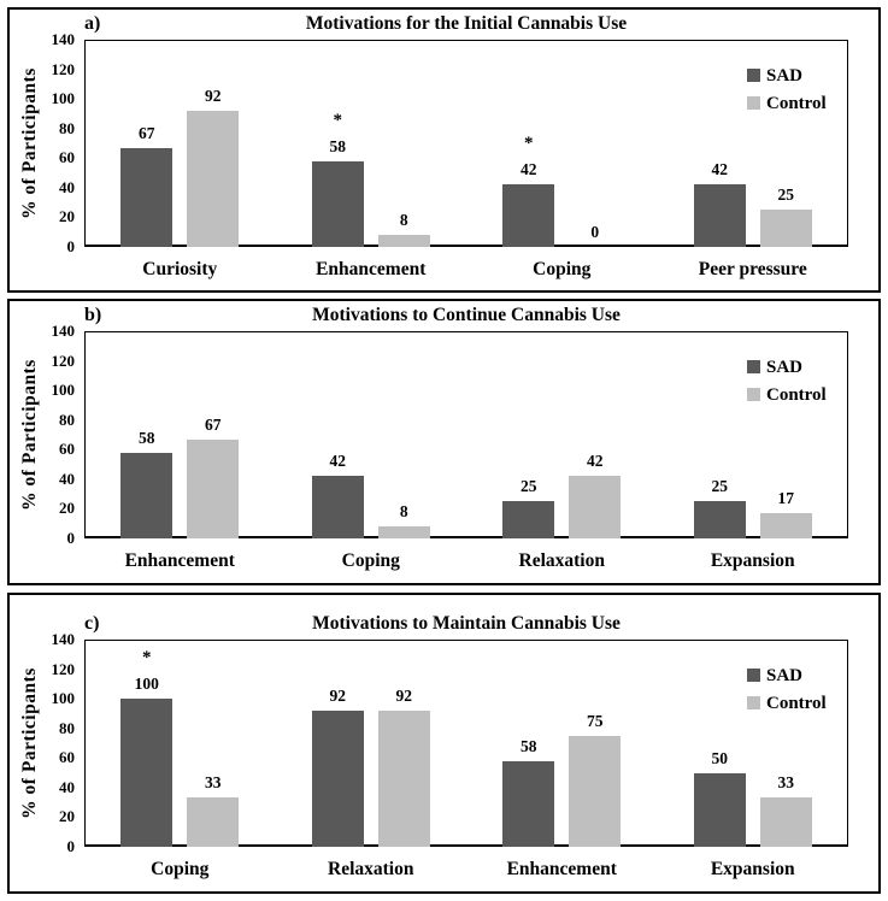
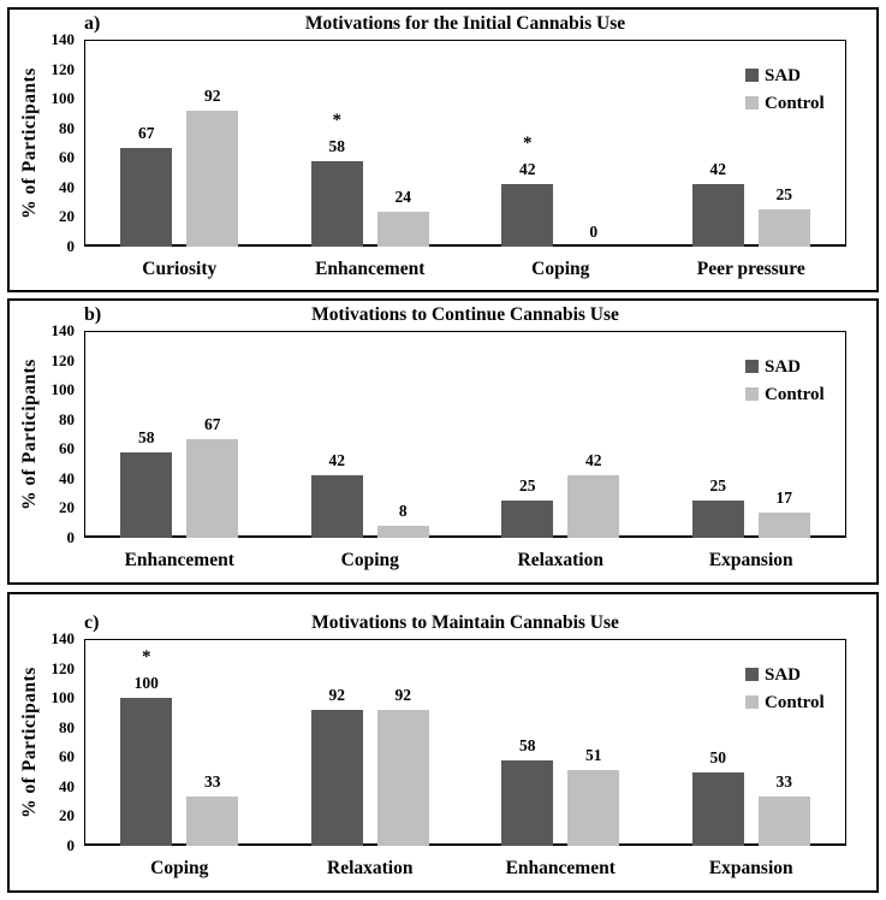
Motivations for the Initial Cannabis Use/Control/Enhancement: 8 -> 24
Motivations to Maintain Cannabis Use/Control/Enhancement: 75 -> 51
